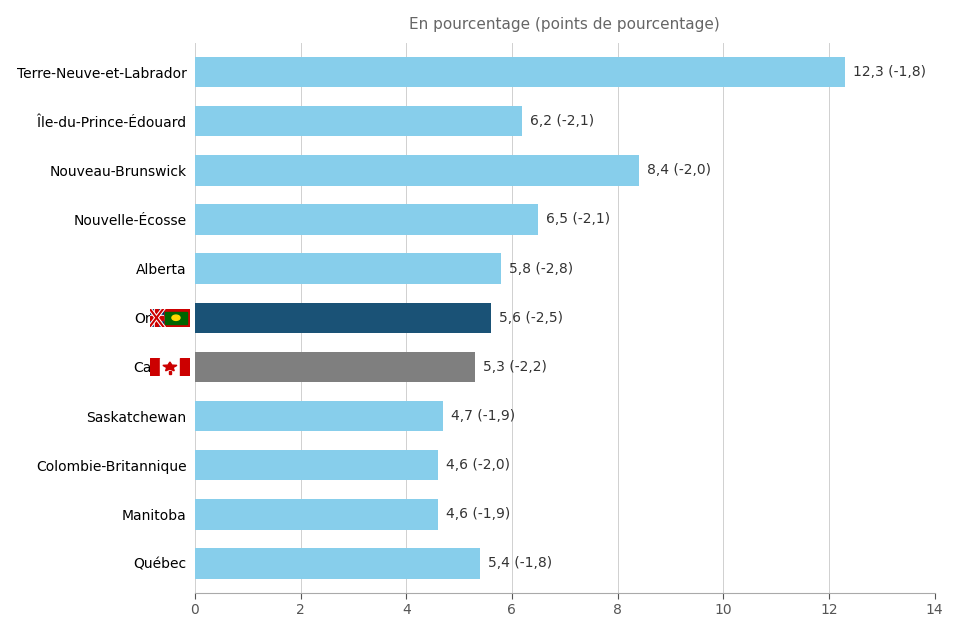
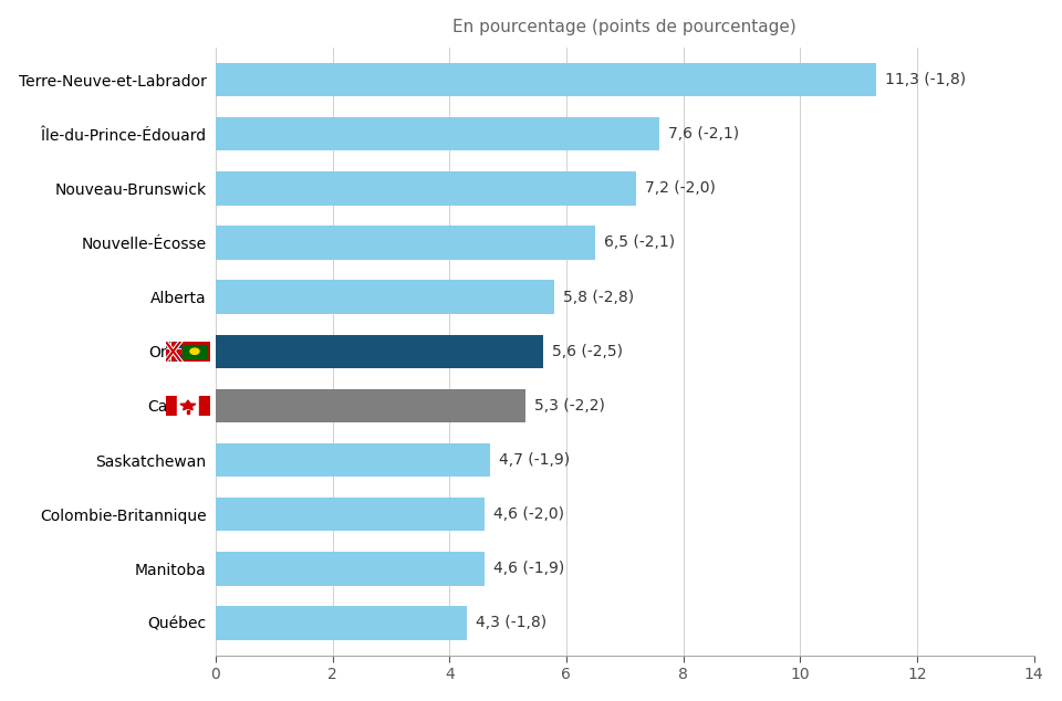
Terre-Neuve-et-Labrador: 12,3 -> 11,3
Île-du-Prince-Édouard: 6,2 -> 7,6
Nouveau-Brunswick: 8,4 -> 7,2
Québec: 5,4 -> 4,3
